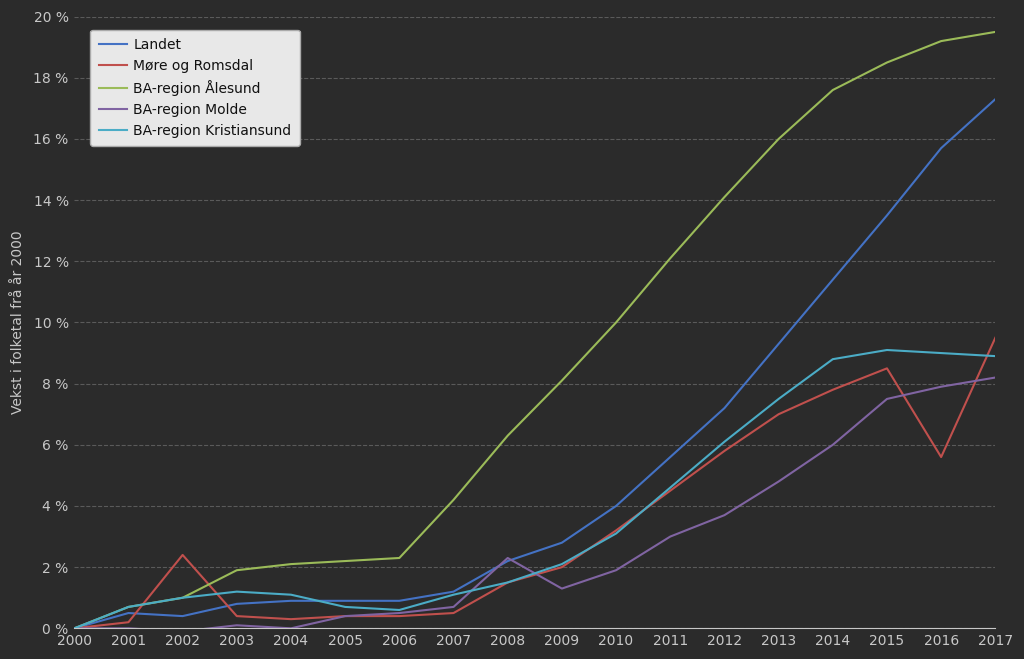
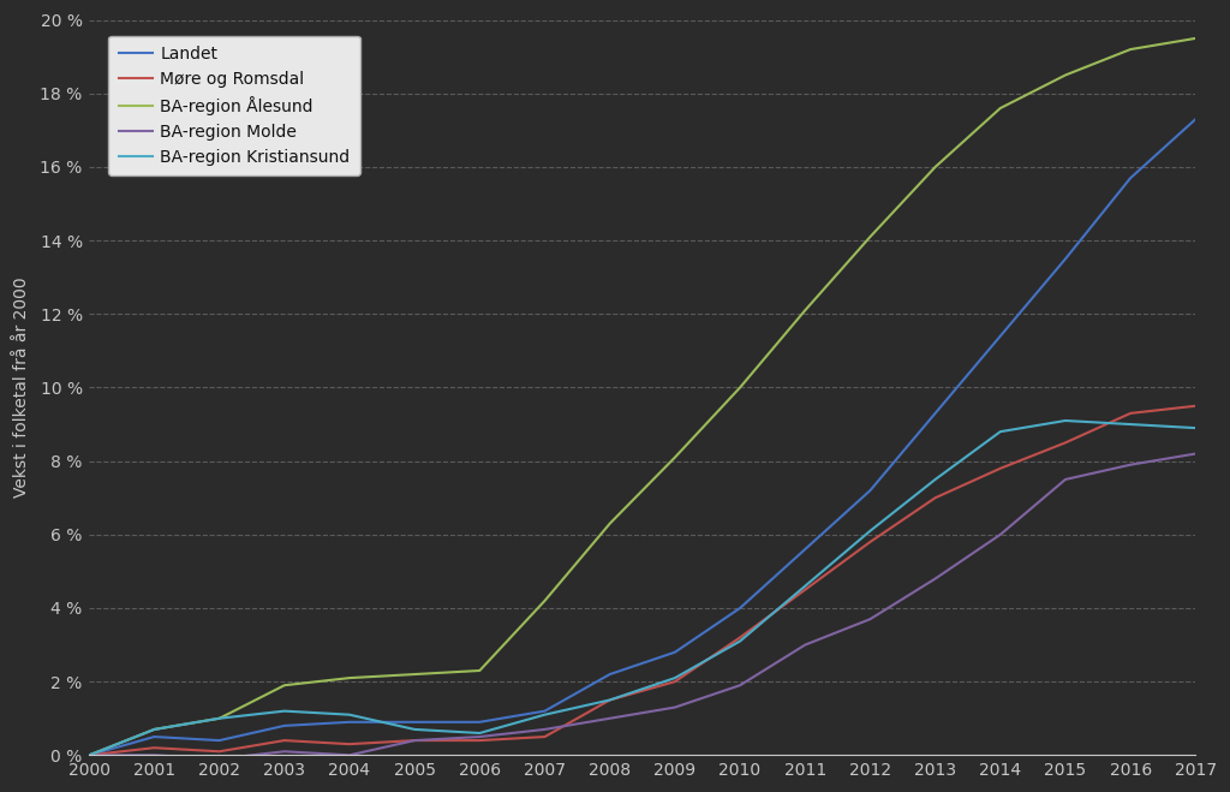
Møre og Romsdal/2002: 2.4 % -> 0.1 %
BA-region Molde/2008: 2.3 % -> 1.0 %
Møre og Romsdal/2016: 5.6 % -> 9.3 %
